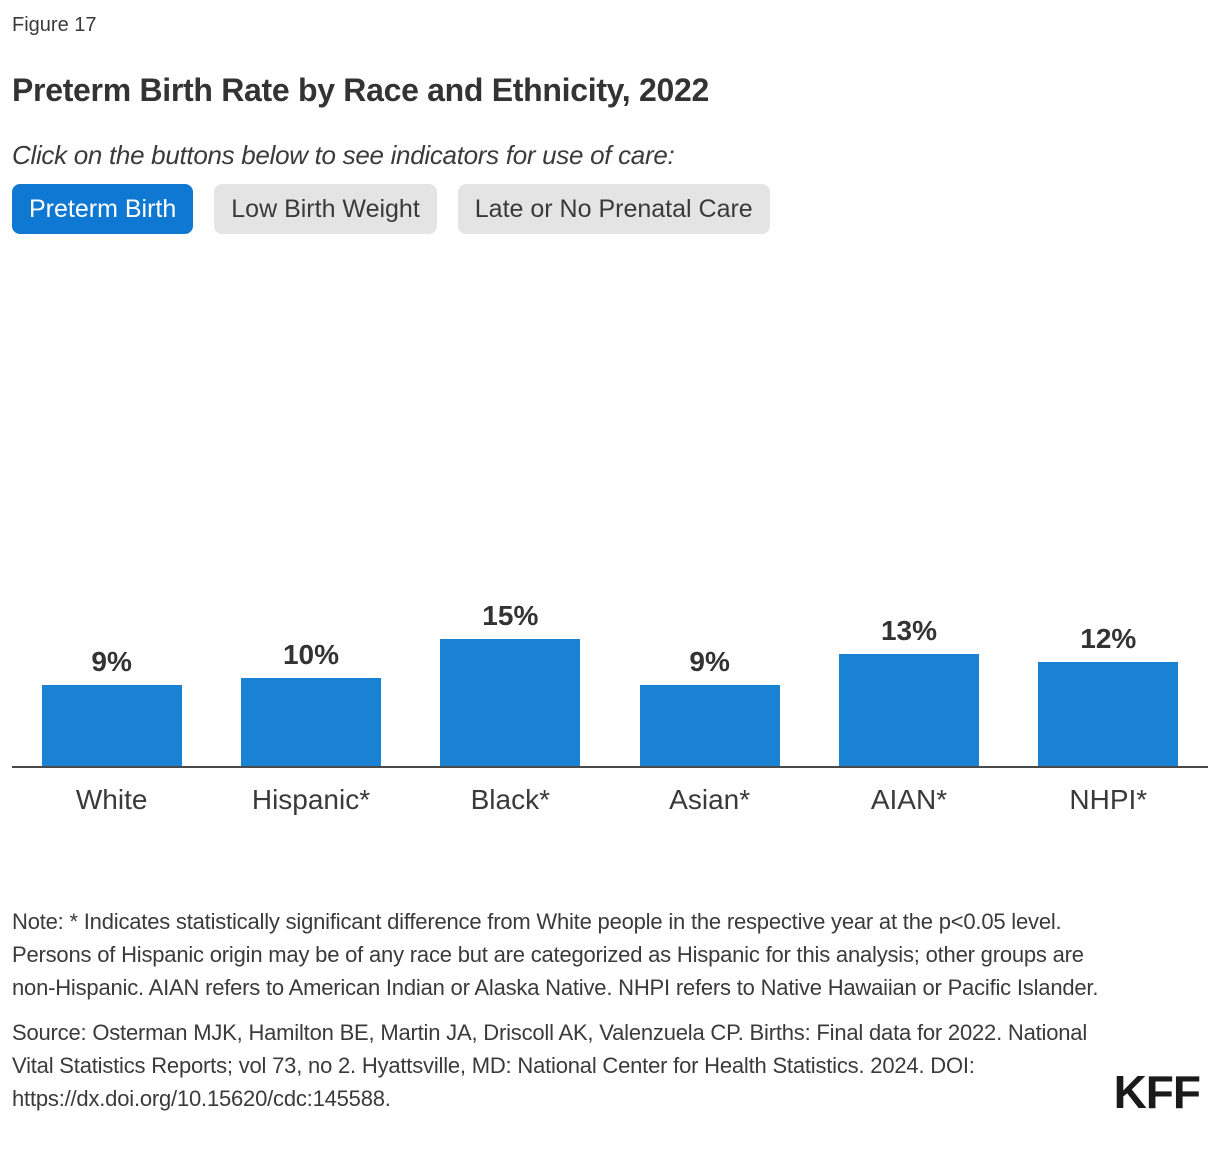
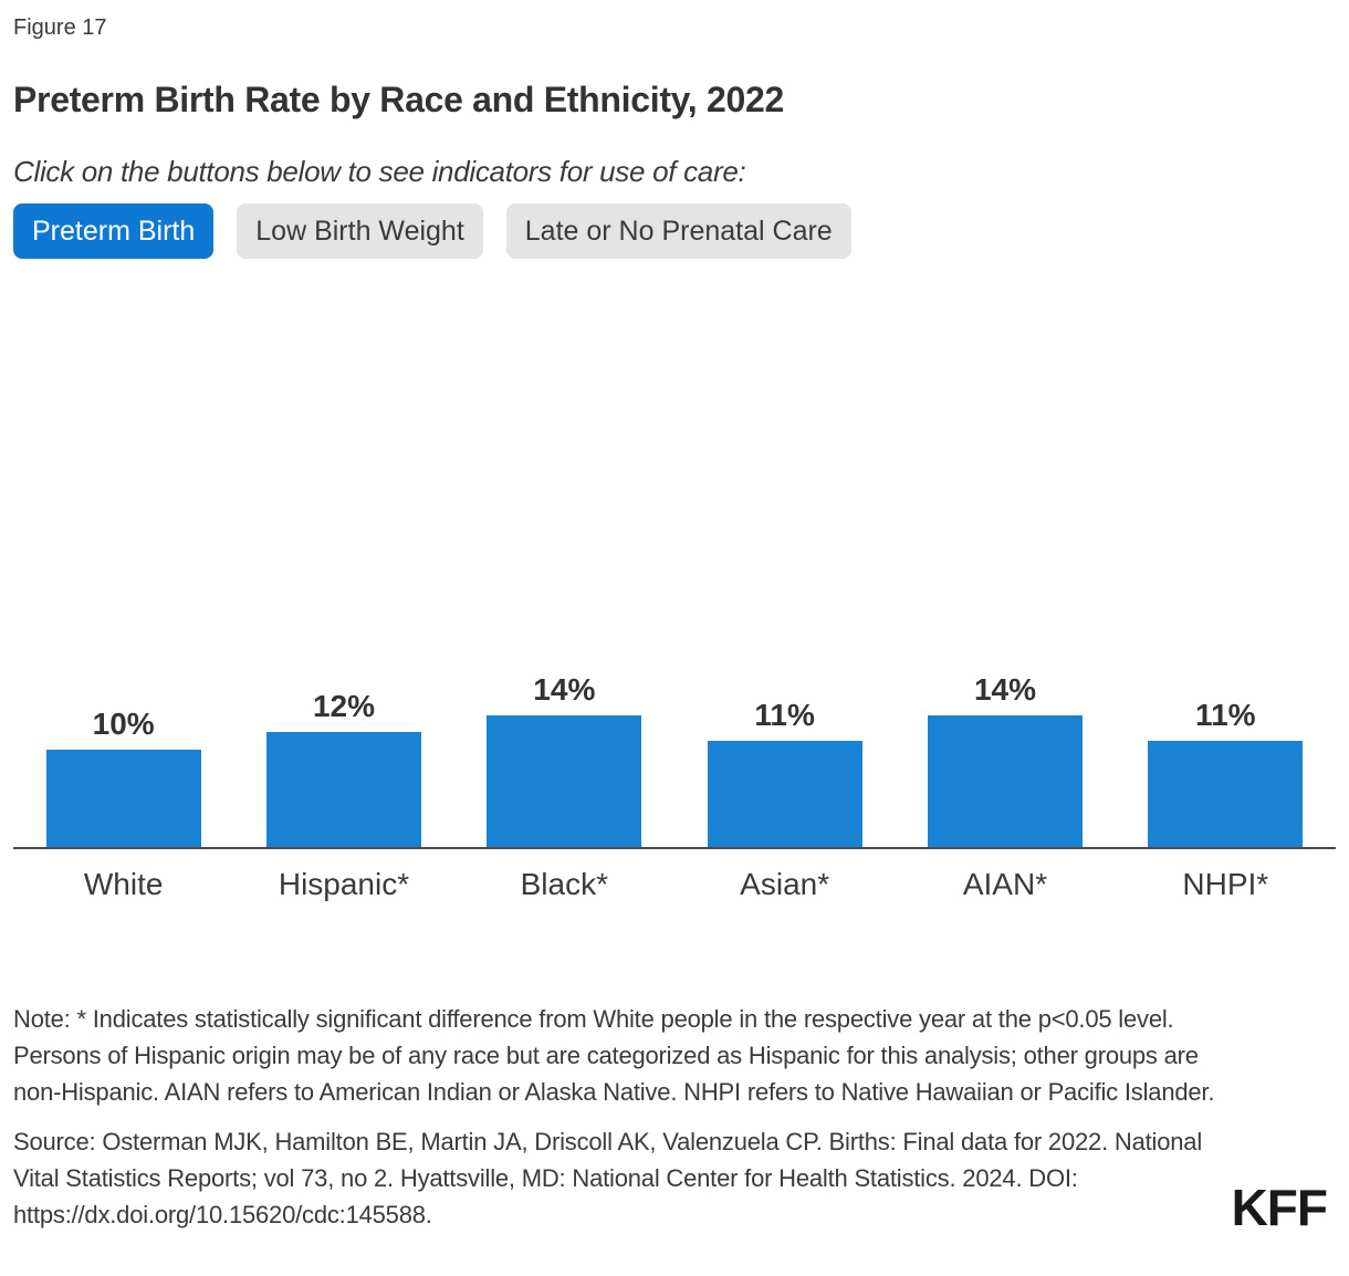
White: 9% -> 10%
Hispanic*: 10% -> 12%
Black*: 15% -> 14%
Asian*: 9% -> 11%
AIAN*: 13% -> 14%
NHPI*: 12% -> 11%
